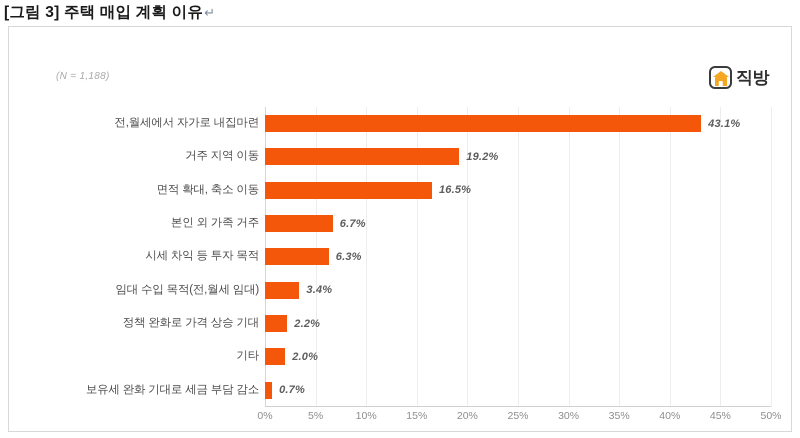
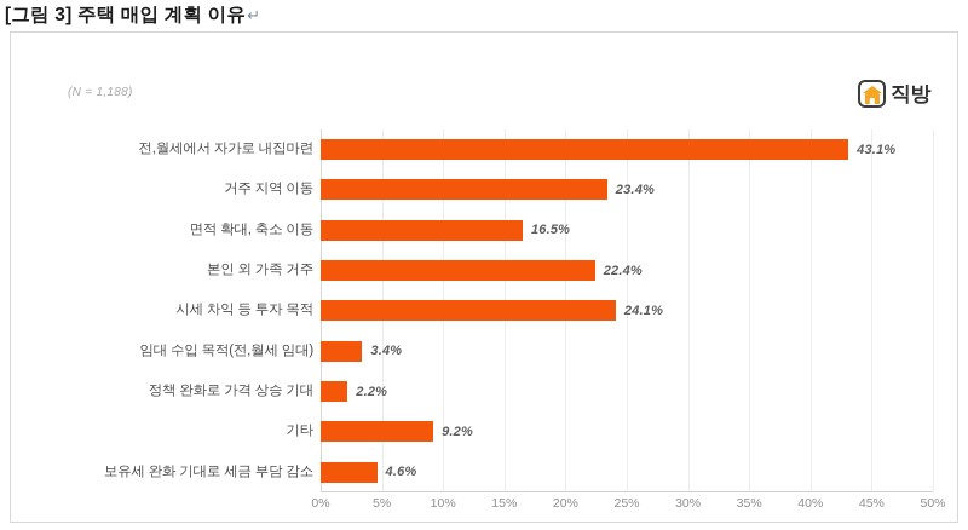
거주 지역 이동: 19.2% -> 23.4%
본인 외 가족 거주: 6.7% -> 22.4%
시세 차익 등 투자 목적: 6.3% -> 24.1%
기타: 2.0% -> 9.2%
보유세 완화 기대로 세금 부담 감소: 0.7% -> 4.6%
